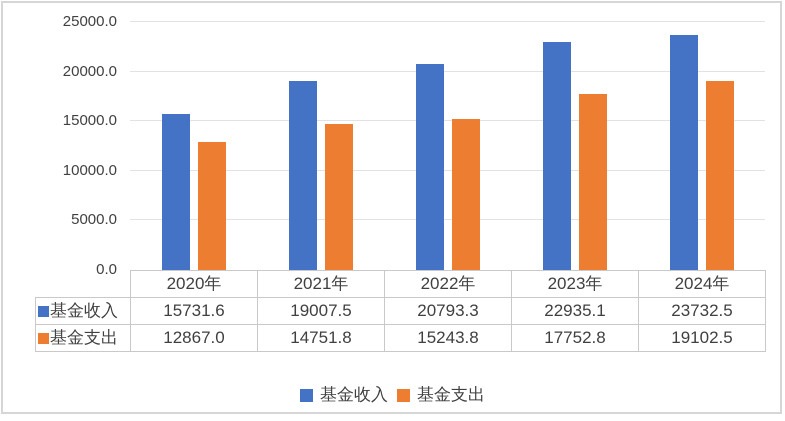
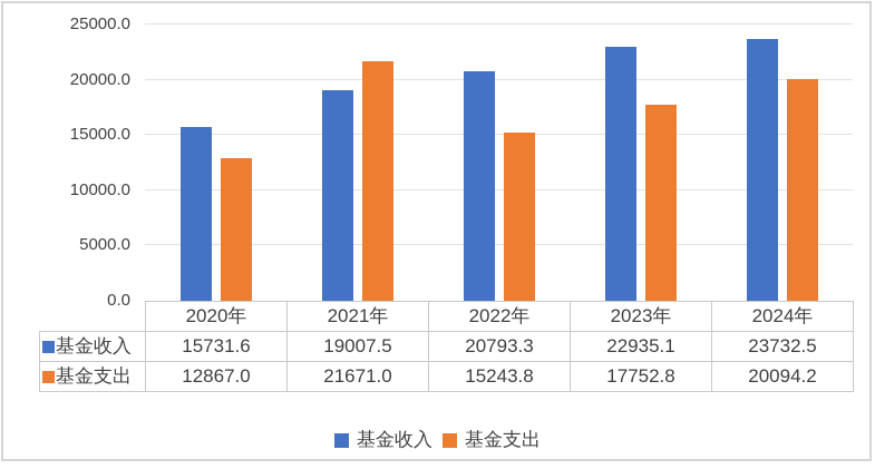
基金支出/2021年: 14751.8 -> 21671.0
基金支出/2024年: 19102.5 -> 20094.2
